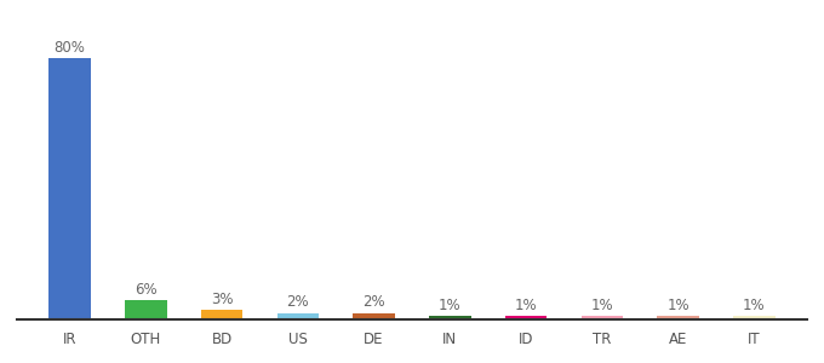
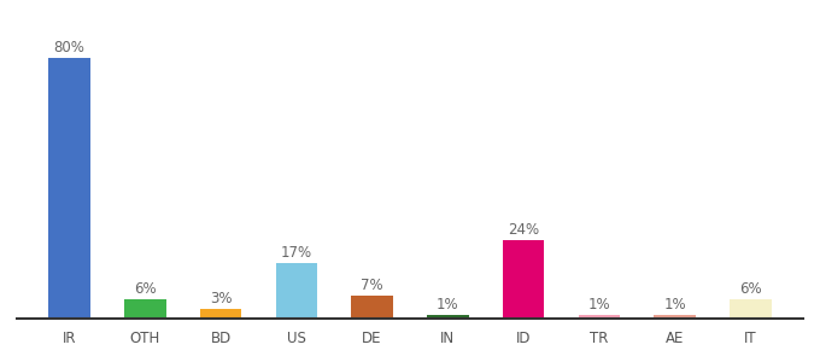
US: 2% -> 17%
DE: 2% -> 7%
ID: 1% -> 24%
IT: 1% -> 6%
